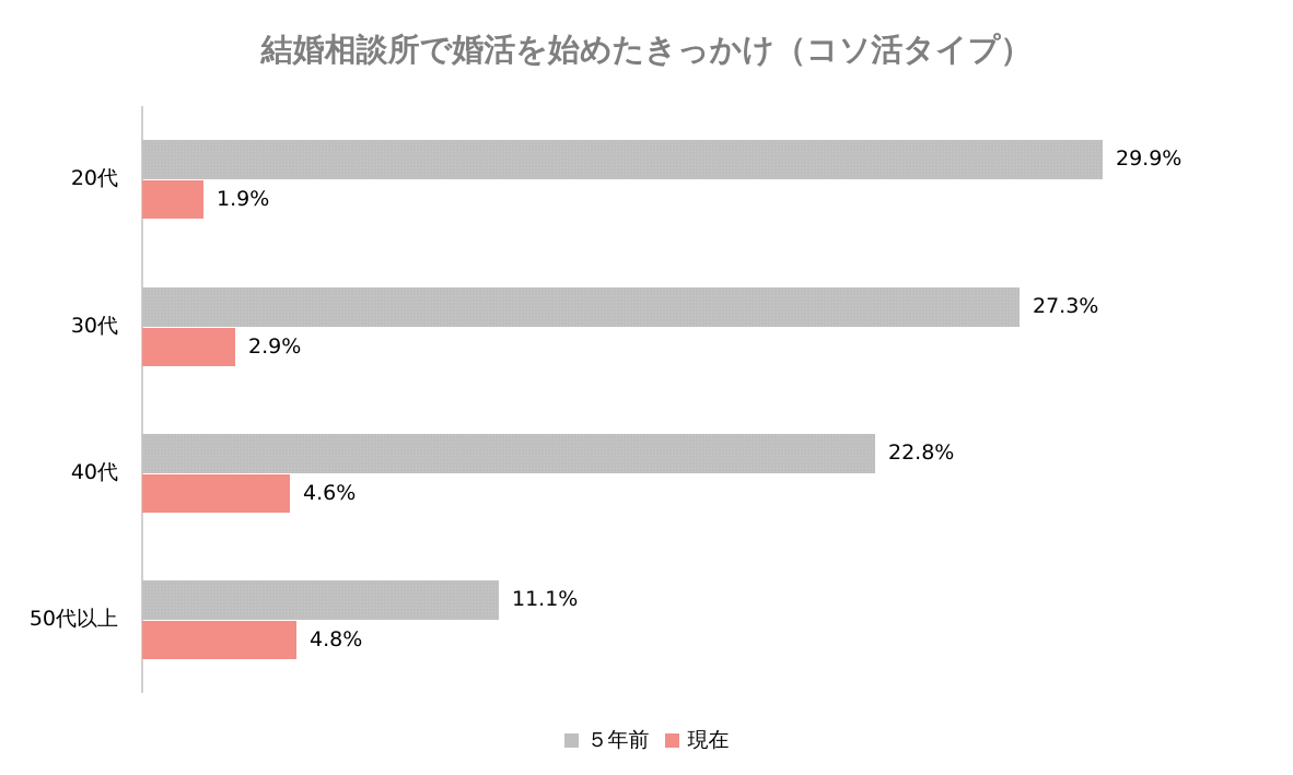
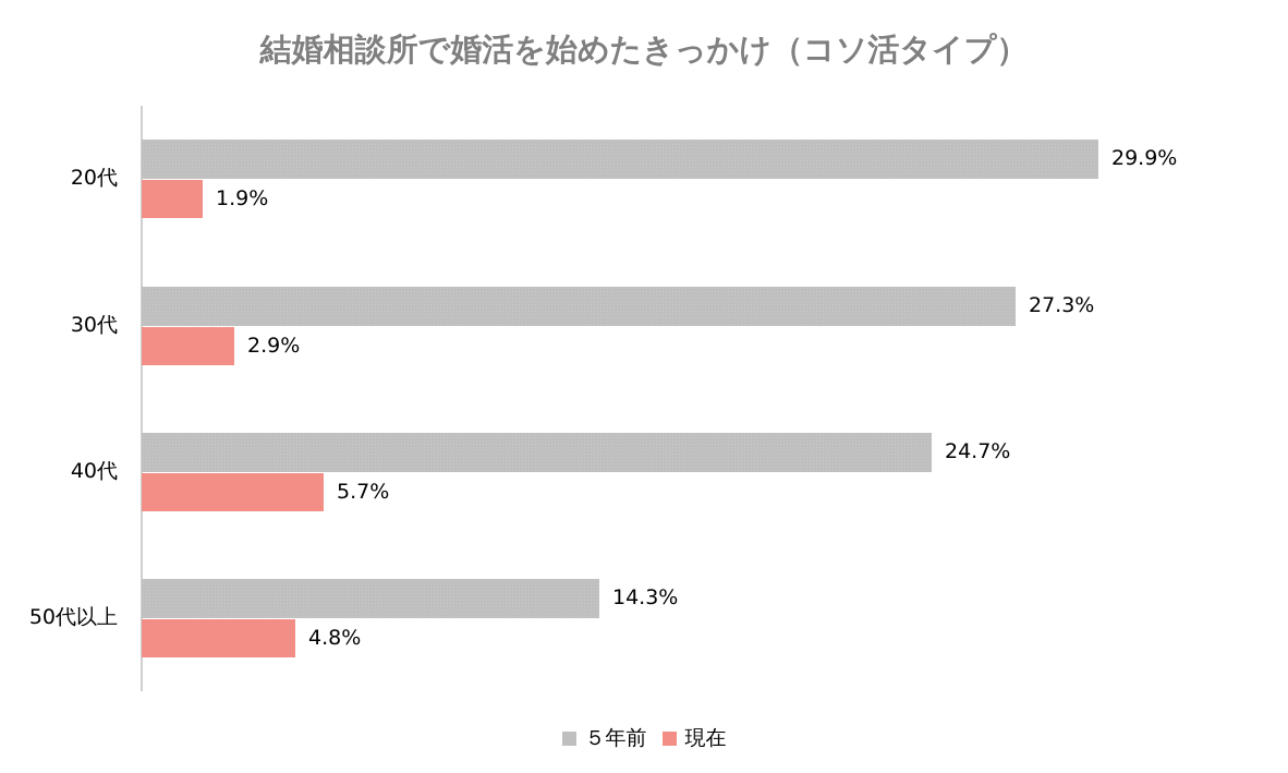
５年前/40代: 22.8% -> 24.7%
現在/40代: 4.6% -> 5.7%
５年前/50代以上: 11.1% -> 14.3%
